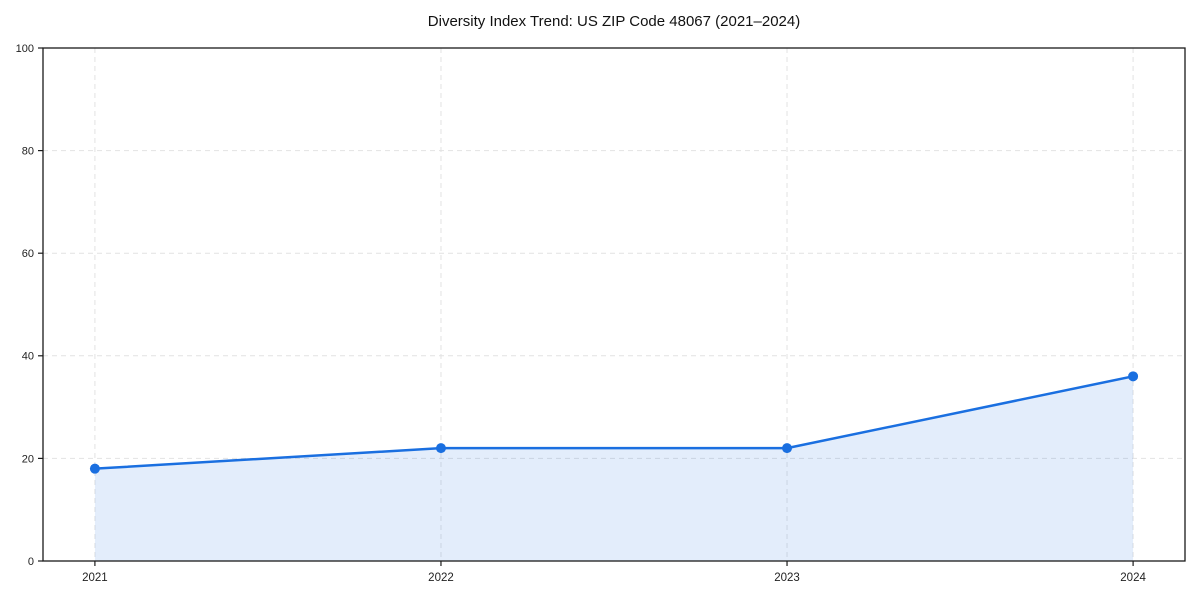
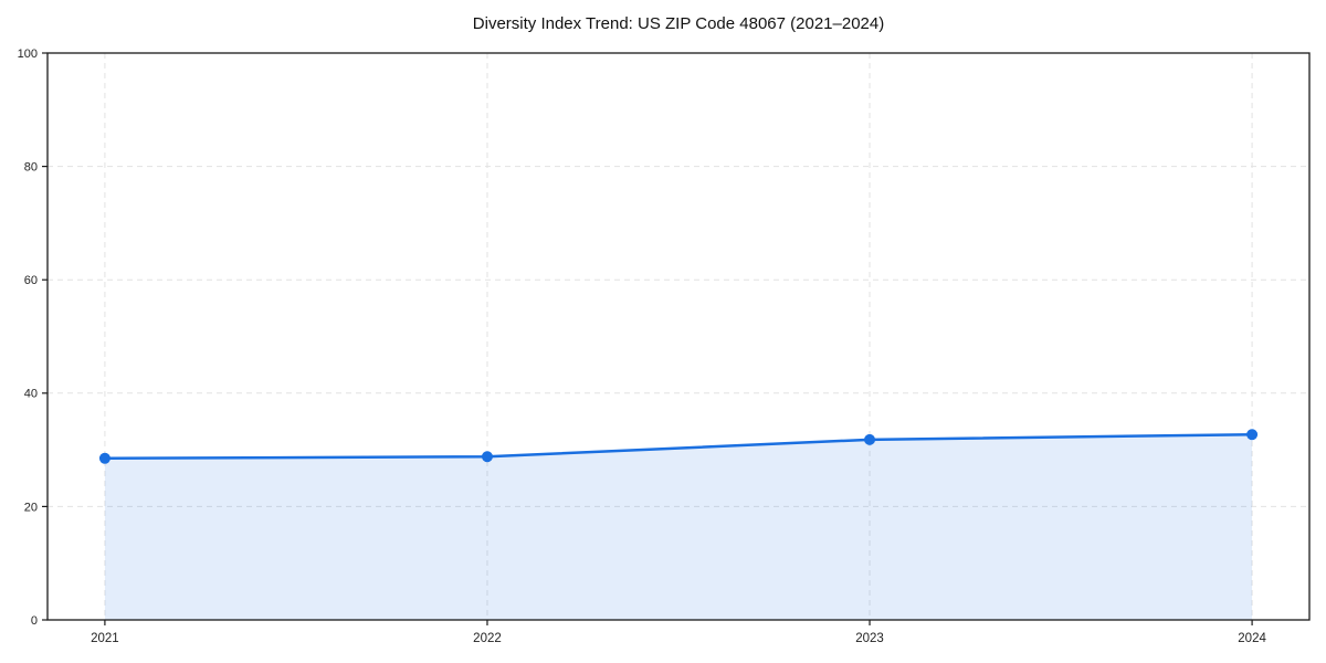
2021: 18 -> 28
2022: 22 -> 29
2023: 22 -> 32
2024: 36 -> 33
